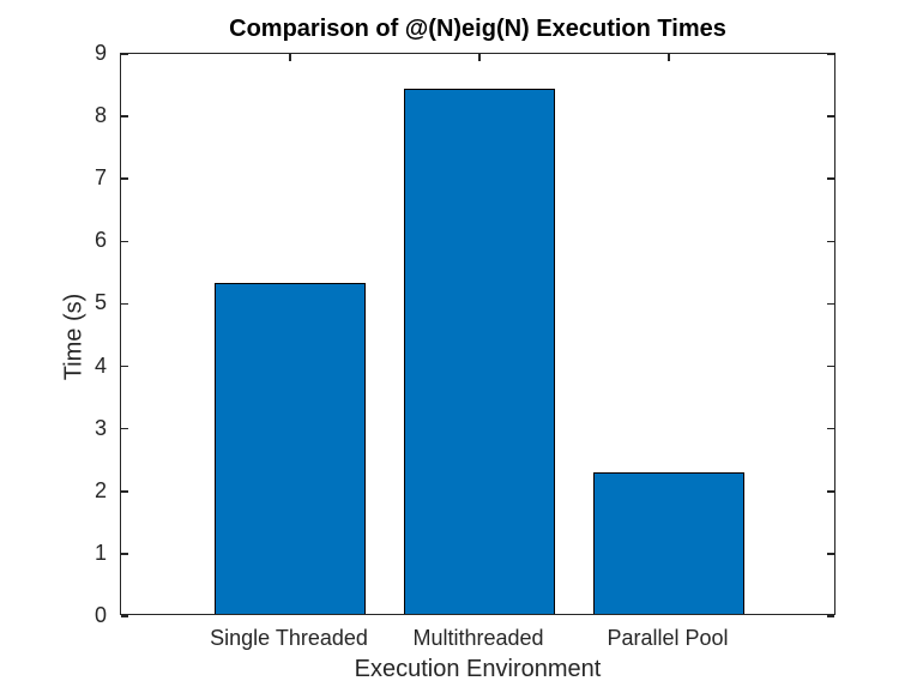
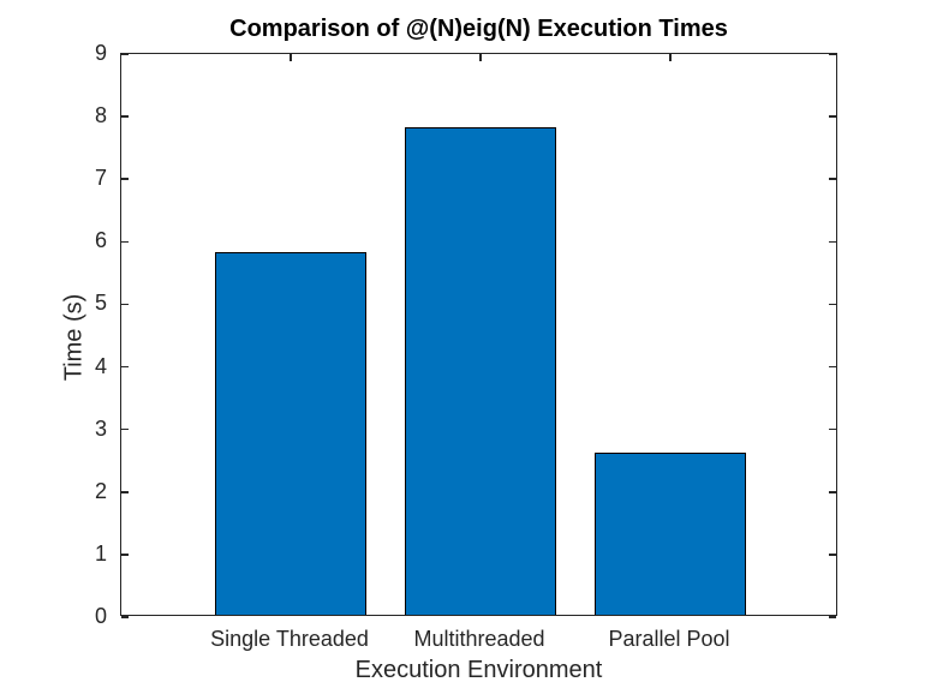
Single Threaded: 5.3 -> 5.8
Multithreaded: 8.4 -> 7.8
Parallel Pool: 2.3 -> 2.6
